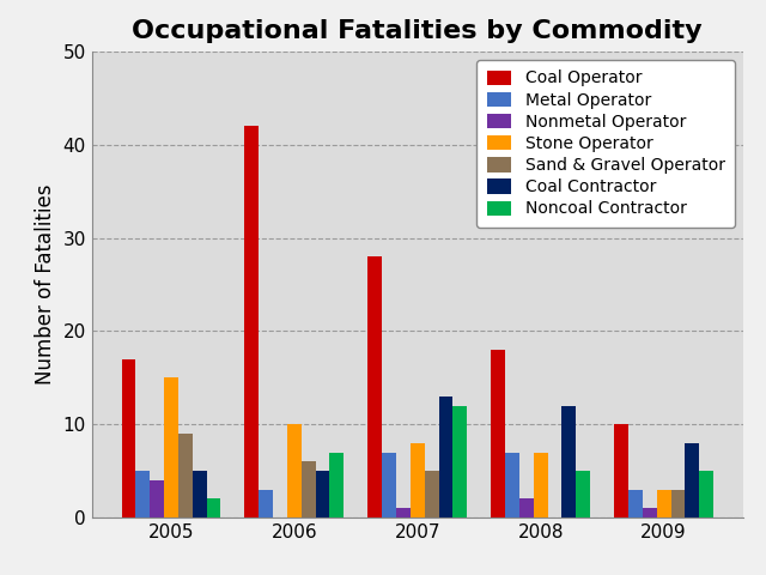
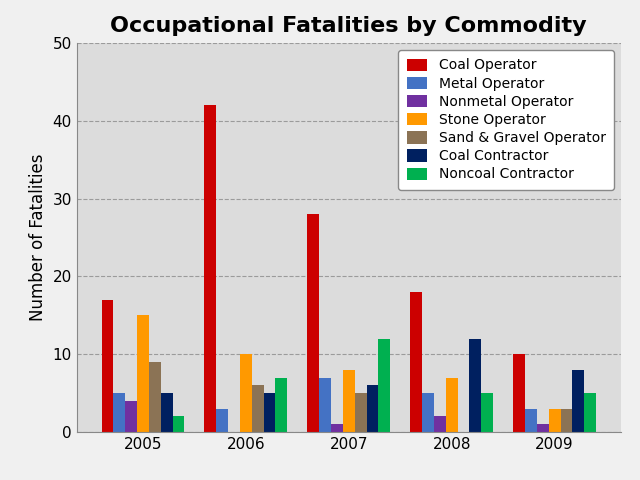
Coal Contractor/2007: 13 -> 6
Metal Operator/2008: 7 -> 5
